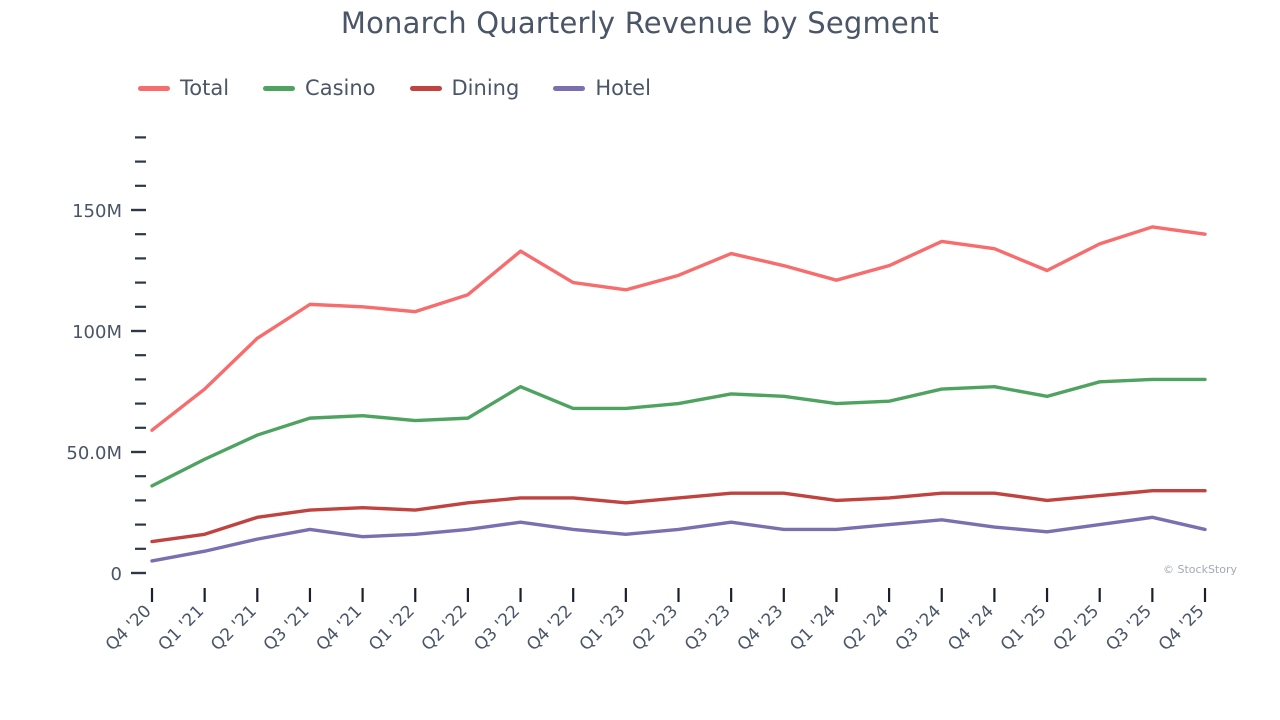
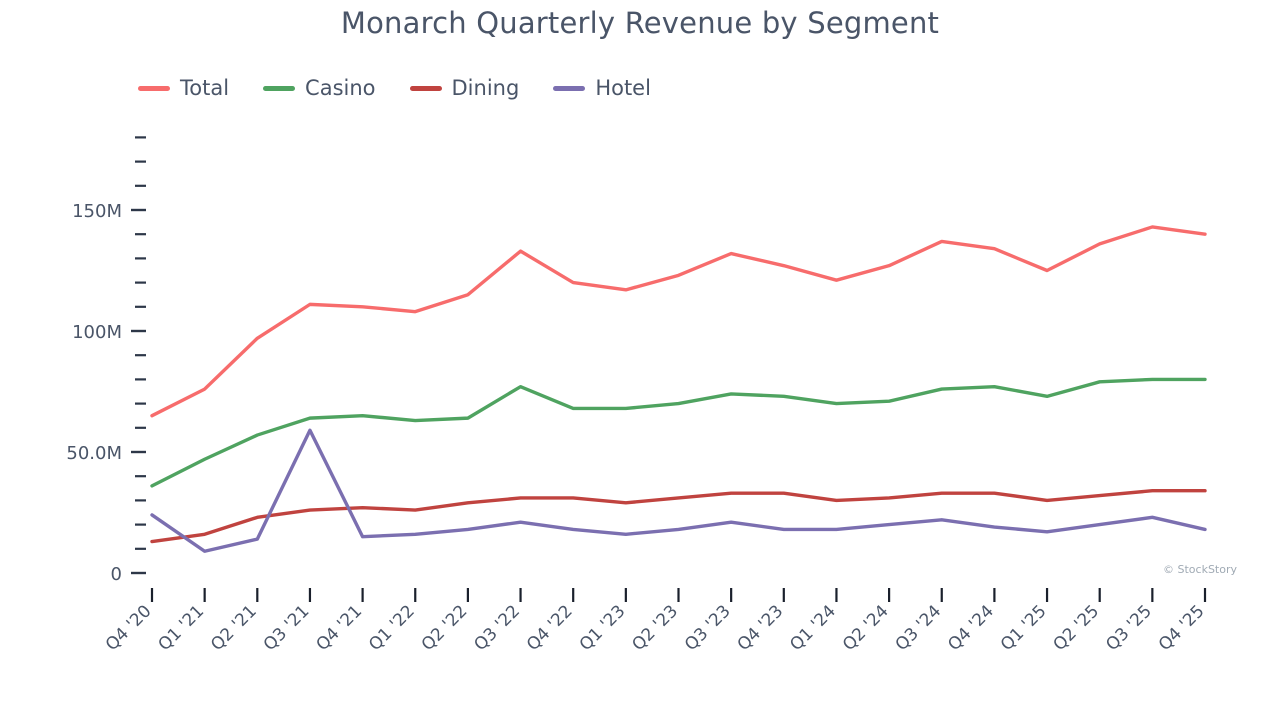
Total/Q4 '20: 59M -> 65M
Hotel/Q4 '20: 5M -> 24M
Hotel/Q3 '21: 18M -> 59M
